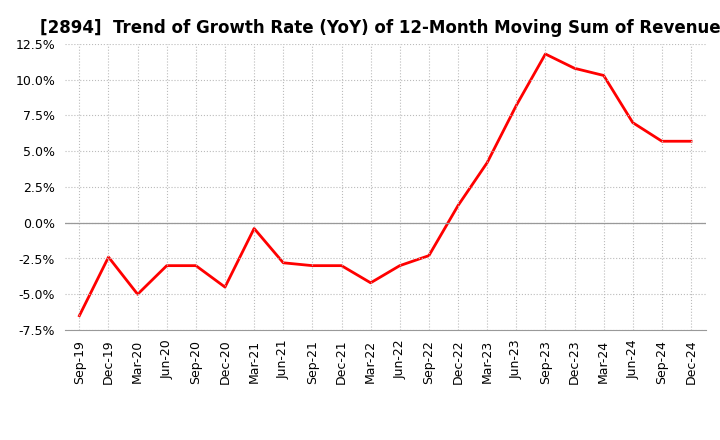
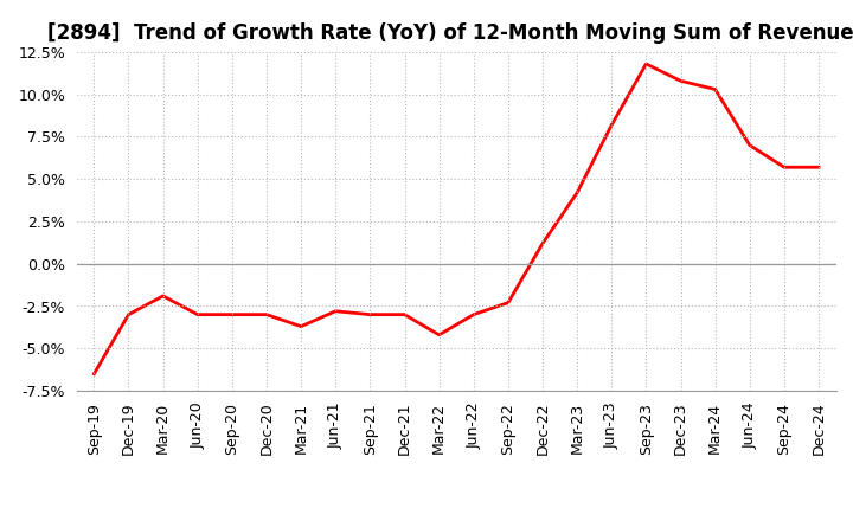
Dec-19: -2.4% -> -3.0%
Mar-20: -5.0% -> -1.9%
Dec-20: -4.5% -> -3.0%
Mar-21: -0.4% -> -3.7%
